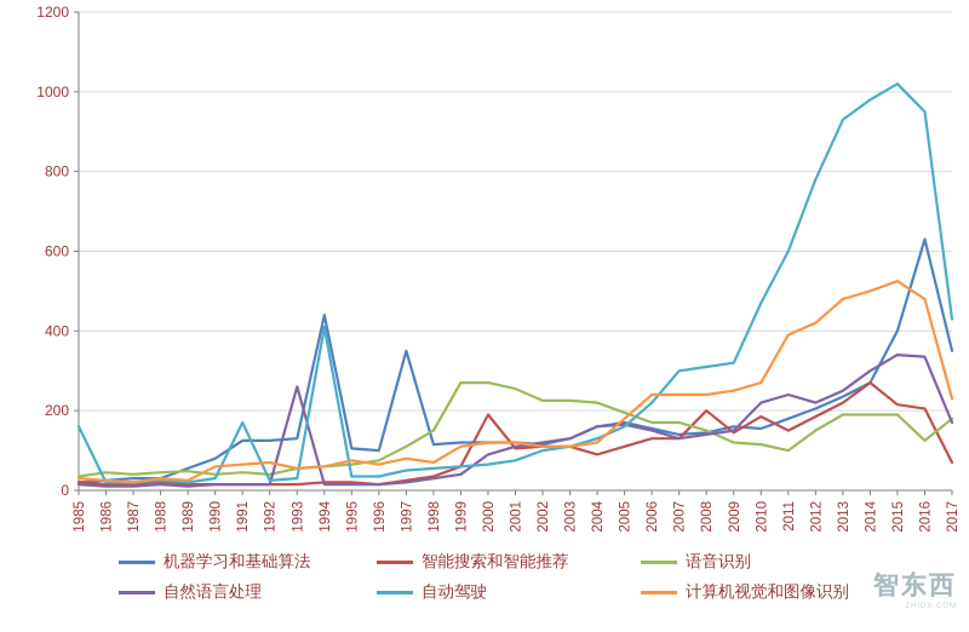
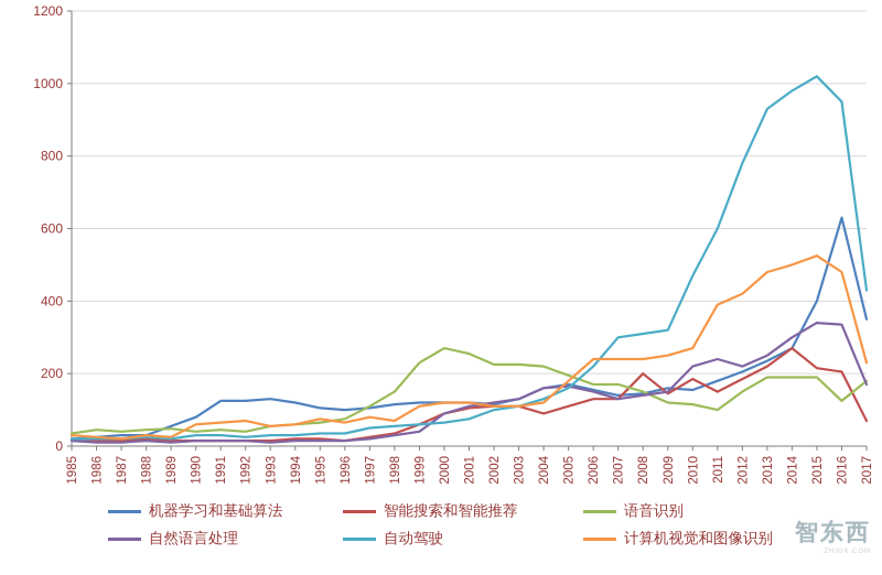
自动驾驶/1985: 160 -> 20
自动驾驶/1991: 170 -> 30
自然语言处理/1993: 260 -> 10
机器学习和基础算法/1994: 440 -> 120
自动驾驶/1994: 410 -> 30
机器学习和基础算法/1997: 350 -> 100
语音识别/1999: 270 -> 230
智能搜索和智能推荐/2000: 190 -> 90
